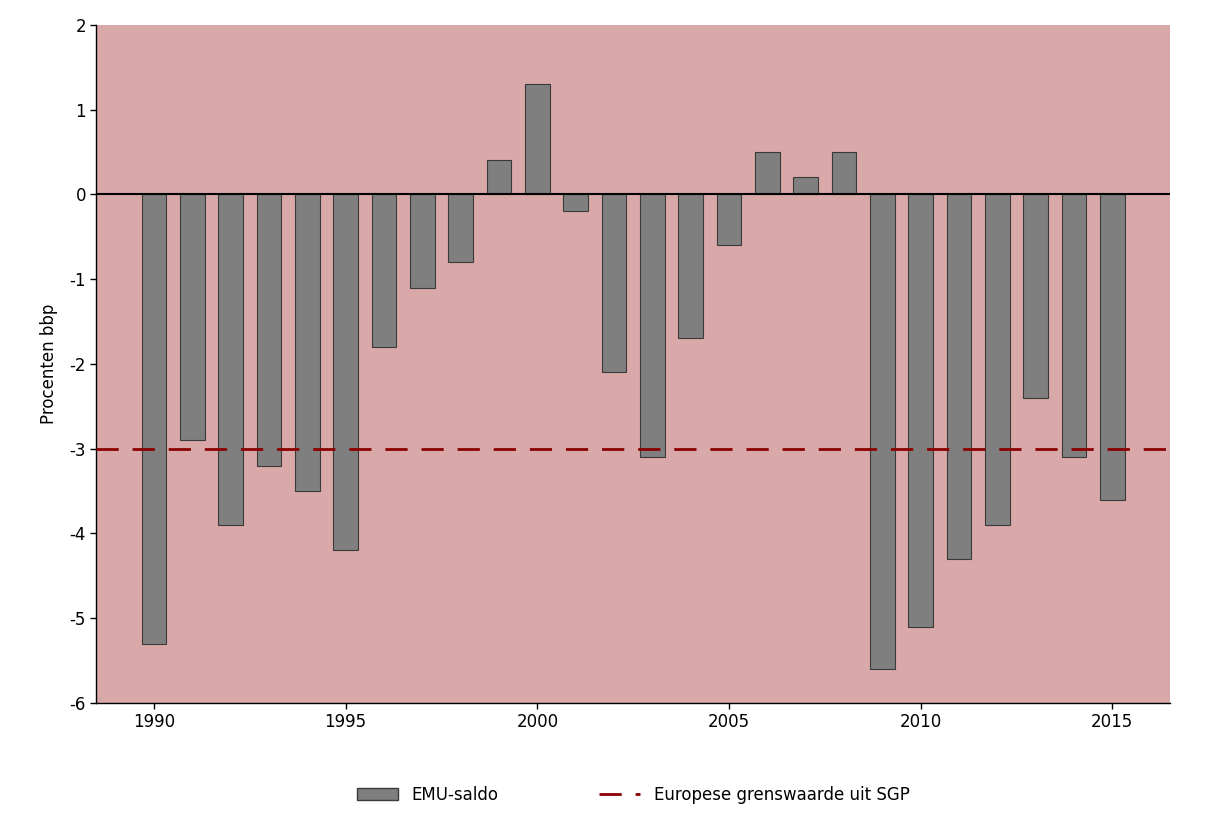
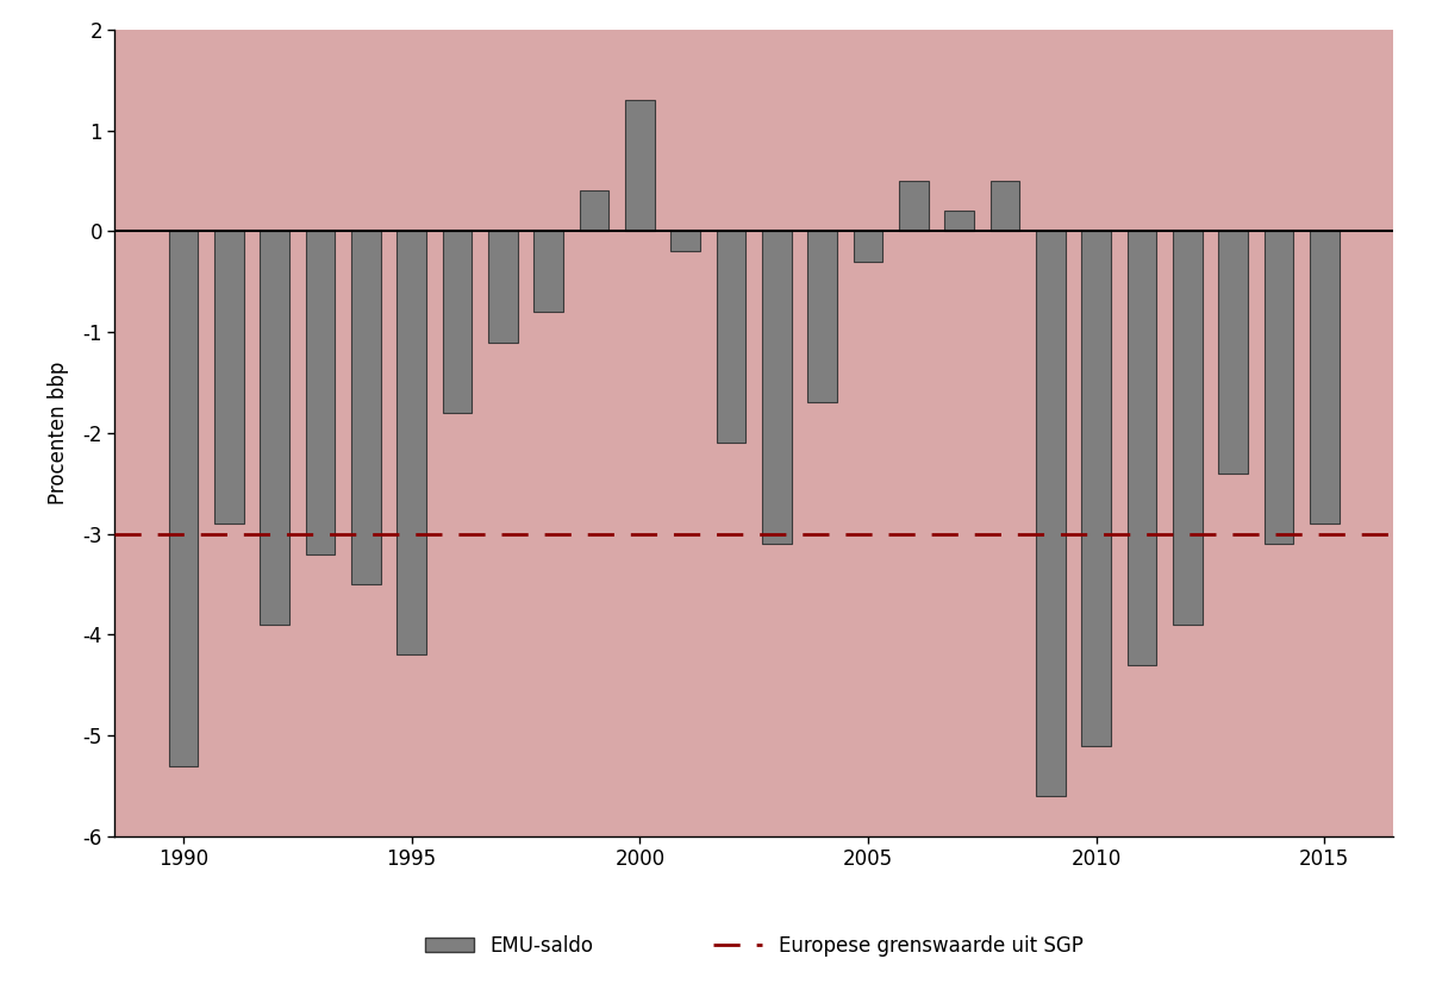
2005: -0.6 -> -0.3
2015: -3.6 -> -2.9
